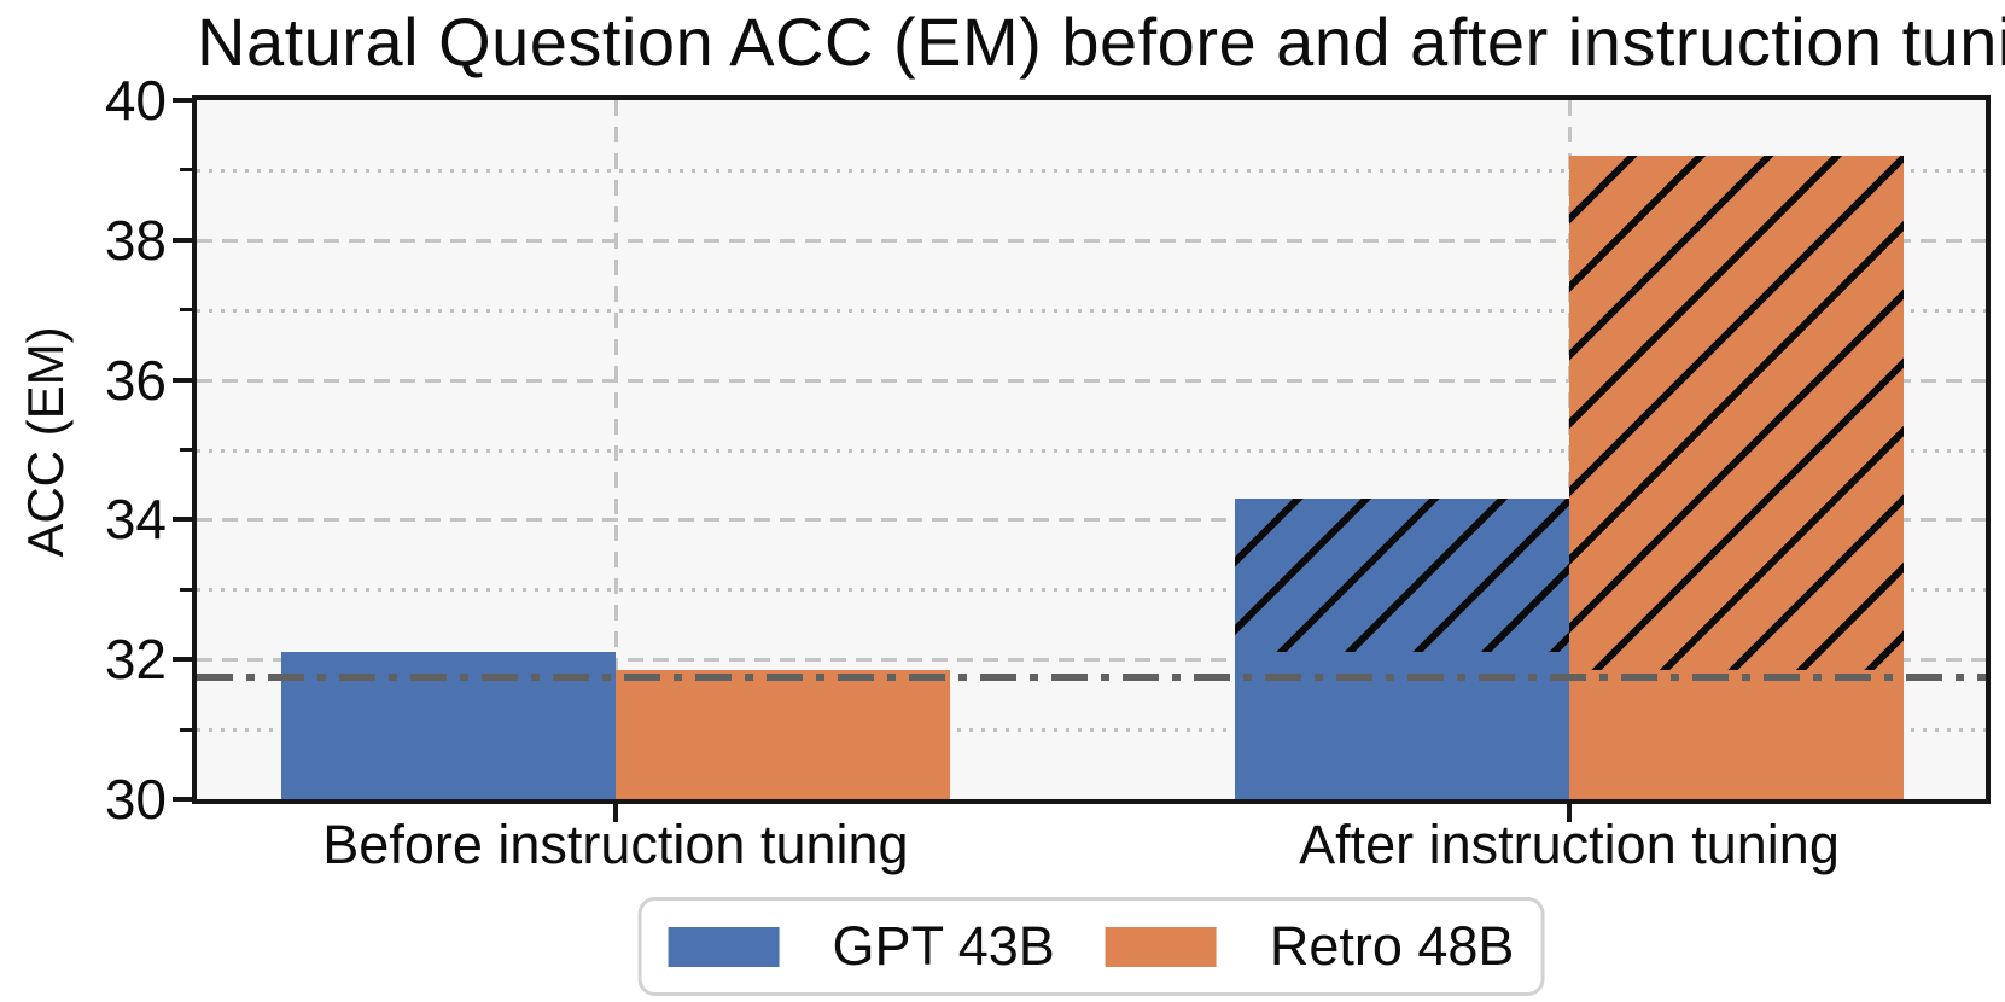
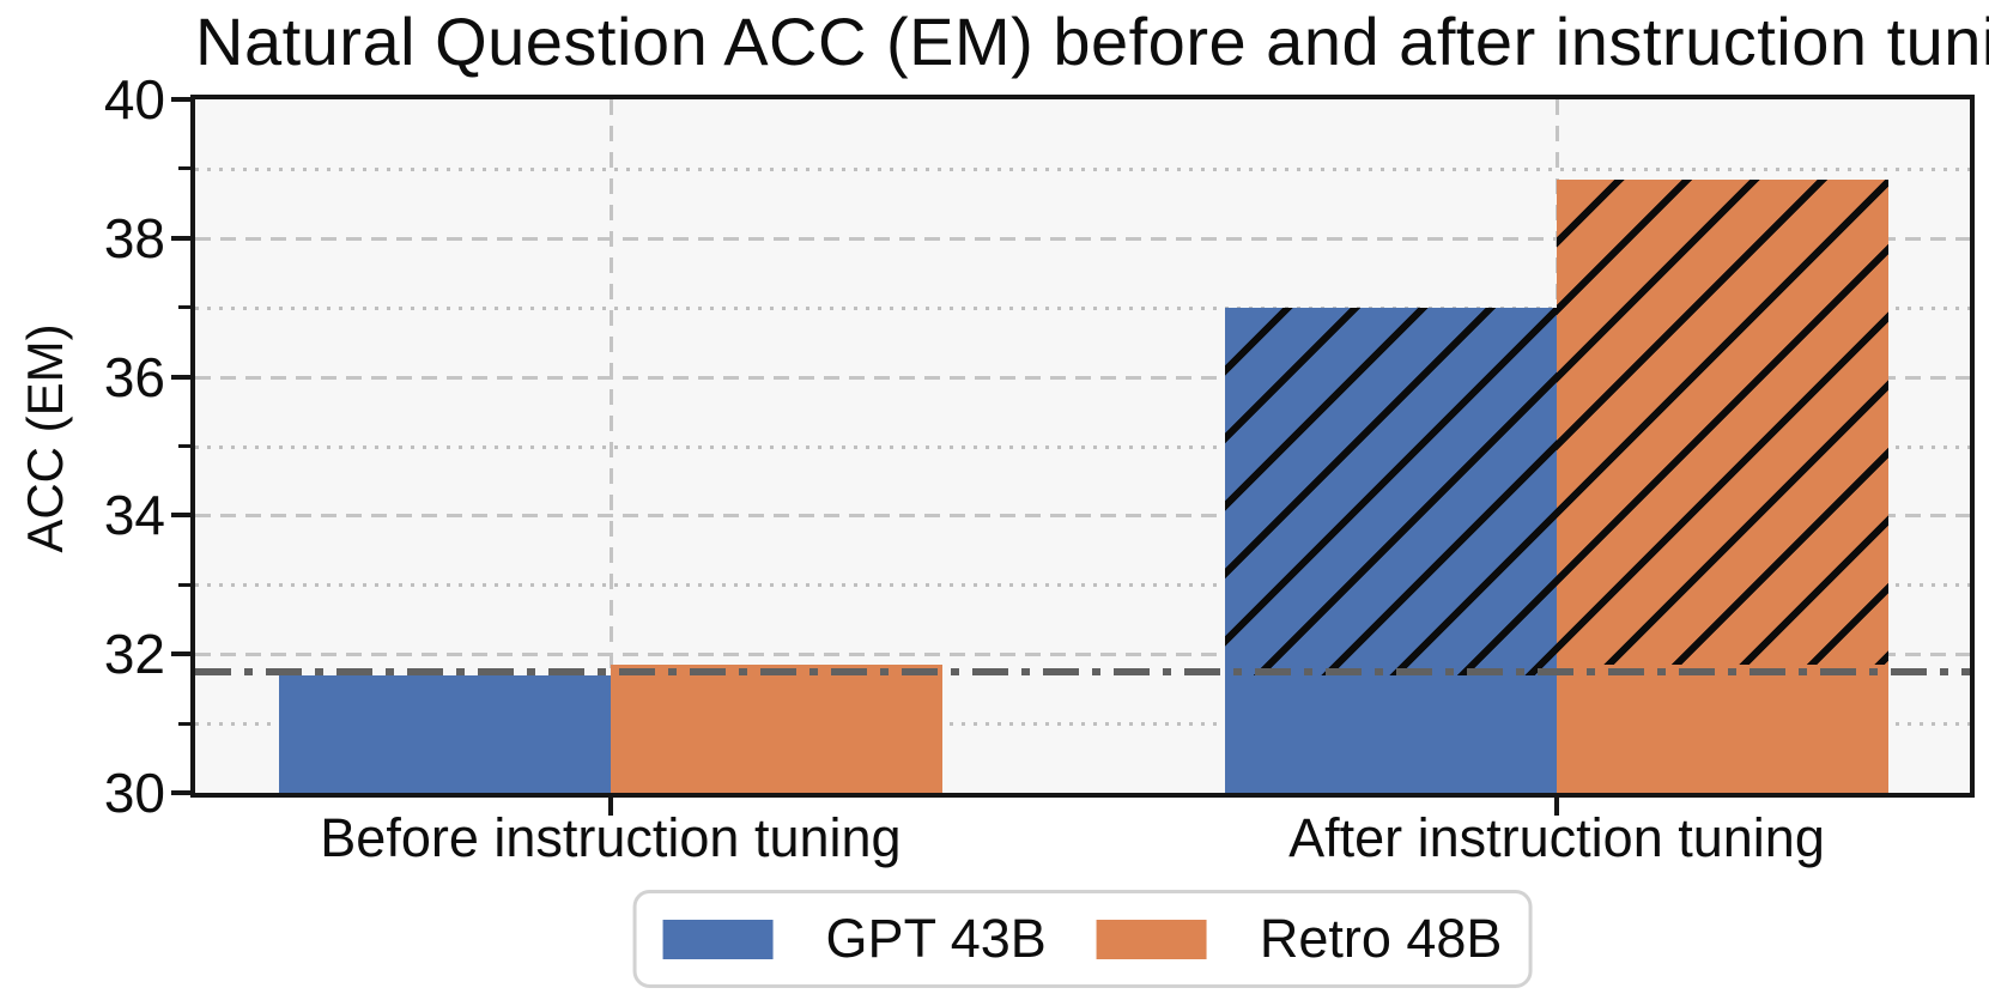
GPT 43B/Before instruction tuning: 32.1 -> 31.7
GPT 43B/After instruction tuning: 34.3 -> 37.0
Retro 48B/After instruction tuning: 39.2 -> 38.9
